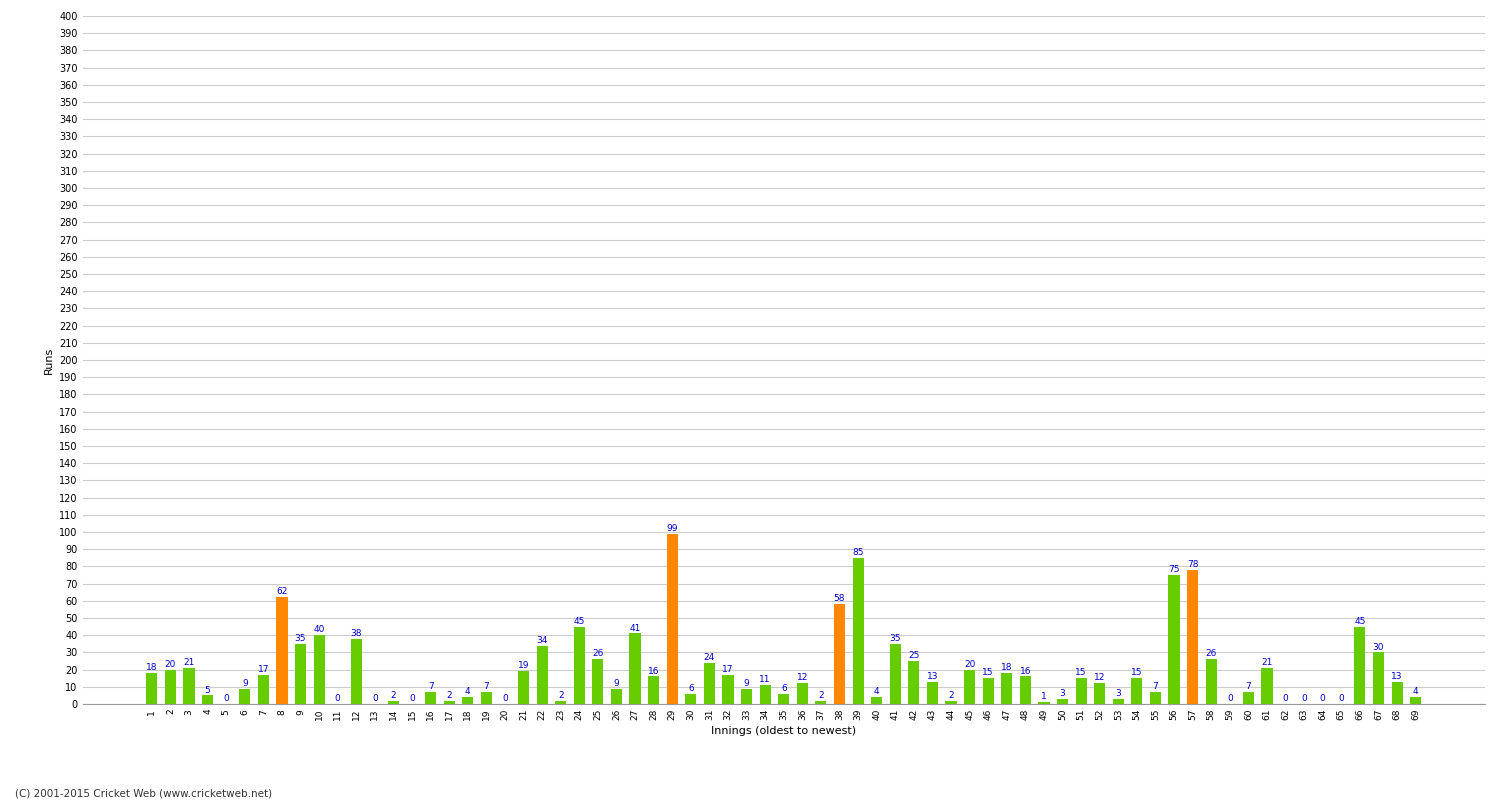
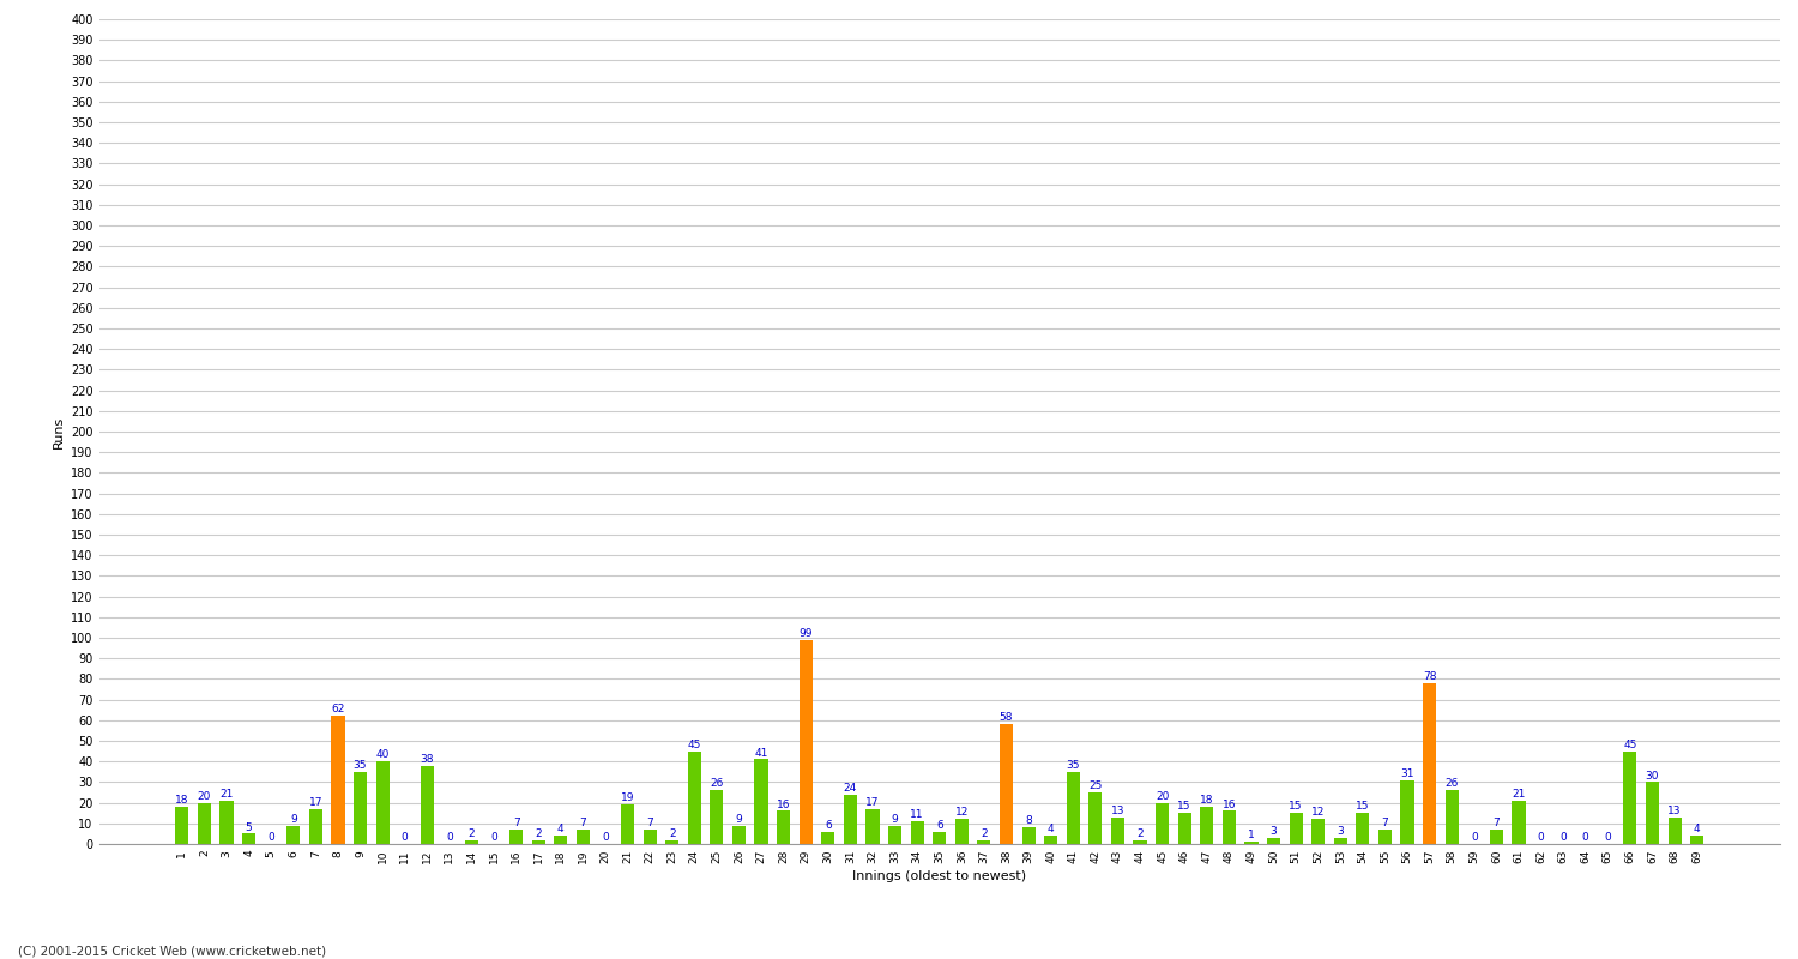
22: 34 -> 7
39: 85 -> 8
56: 75 -> 31
